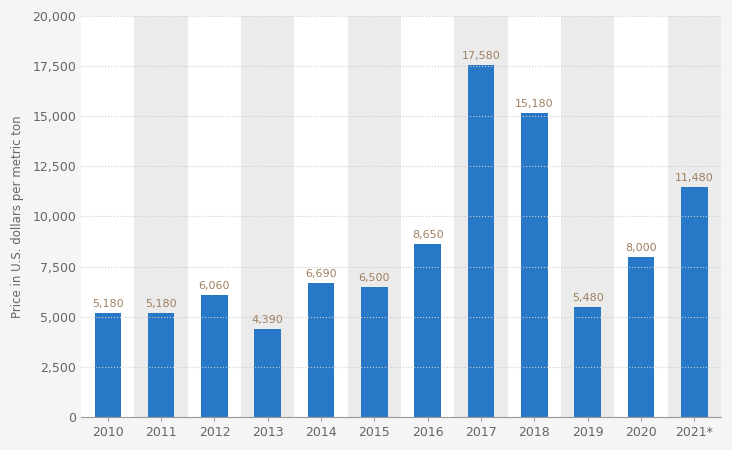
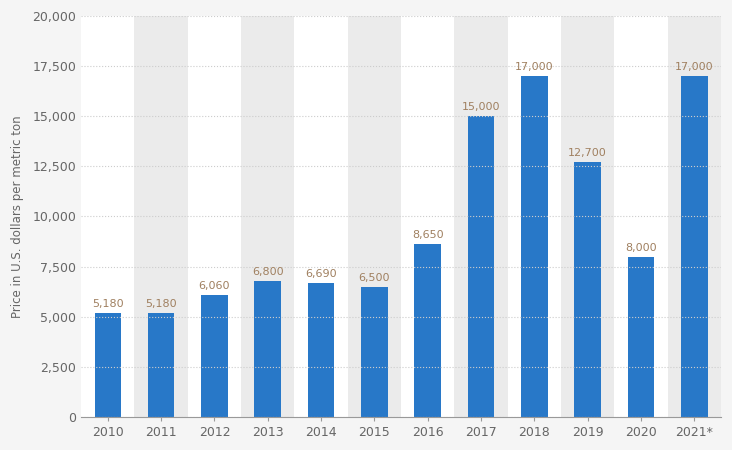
2013: 4,390 -> 6,800
2017: 17,580 -> 15,000
2018: 15,180 -> 17,000
2019: 5,480 -> 12,700
2021*: 11,480 -> 17,000
